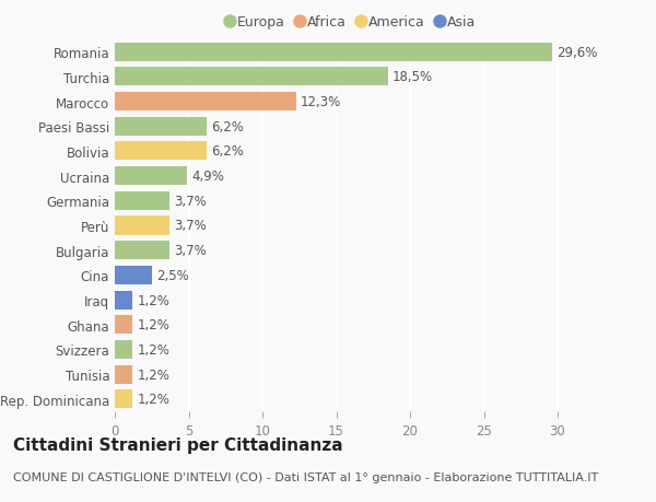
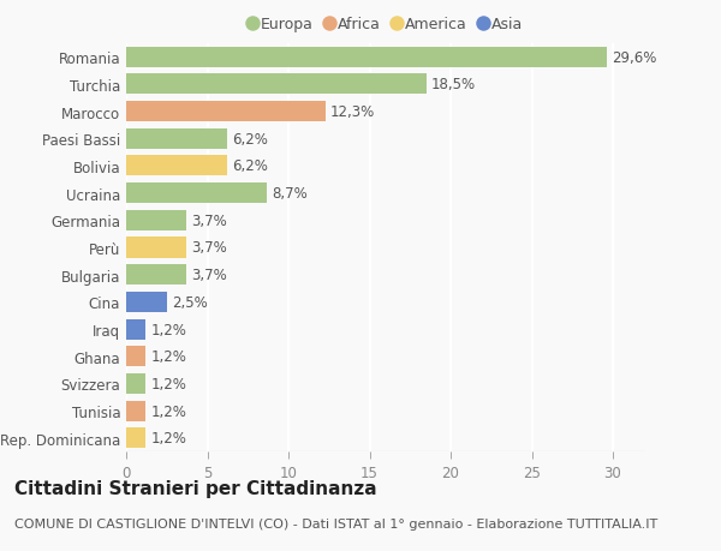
Ucraina: 4,9% -> 8,7%
